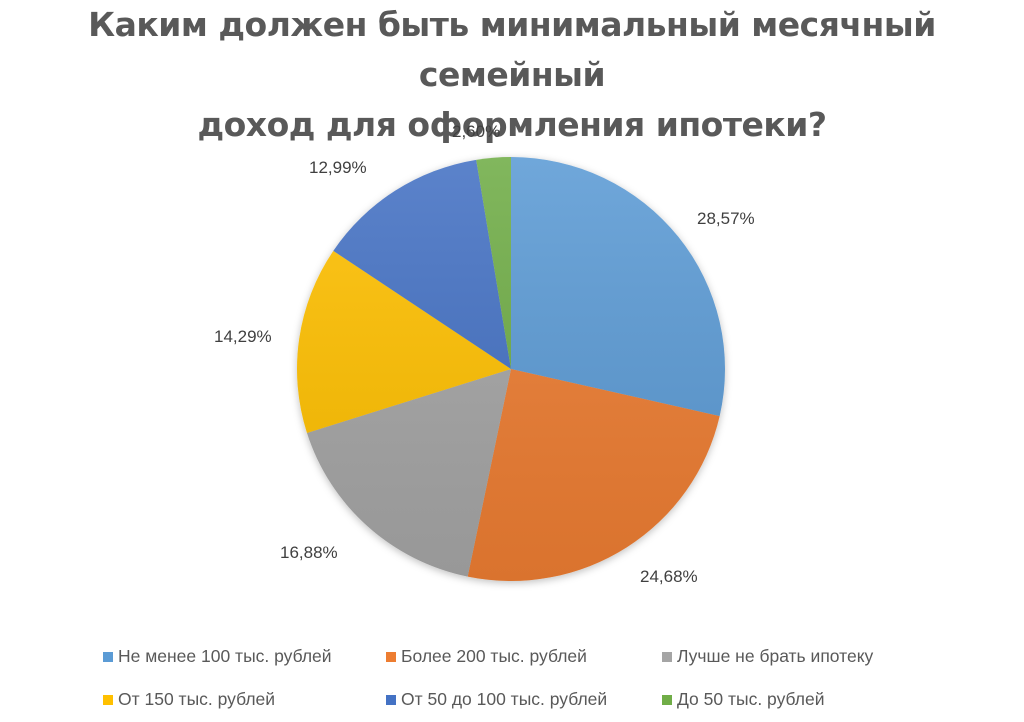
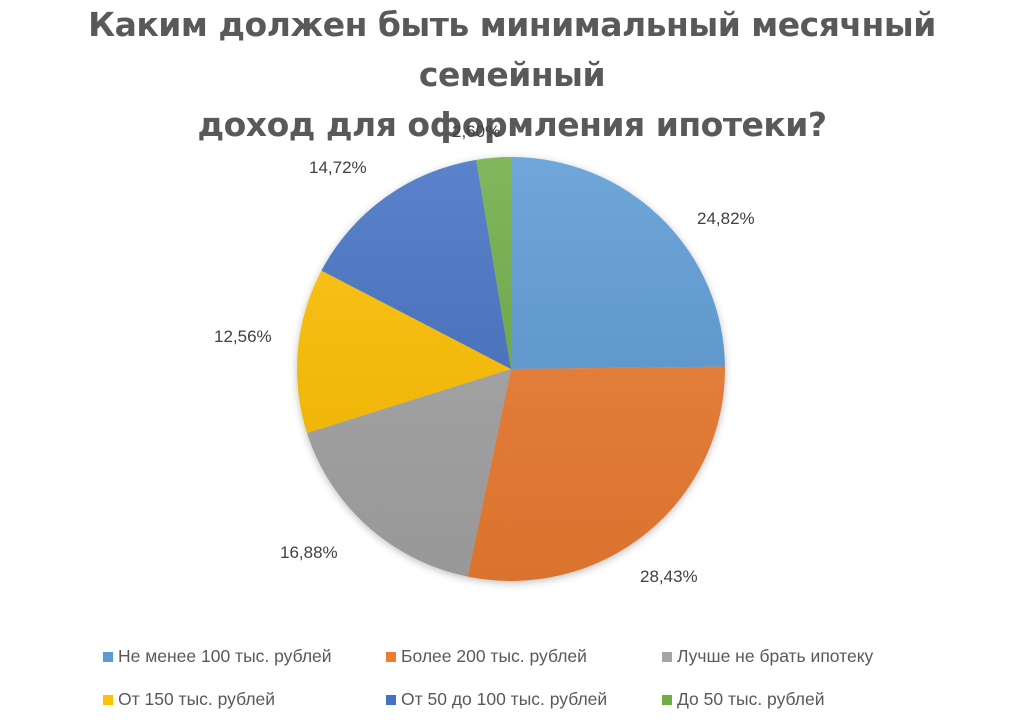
Не менее 100 тыс. рублей: 28,57% -> 24,82%
Более 200 тыс. рублей: 24,68% -> 28,43%
От 150 тыс. рублей: 14,29% -> 12,56%
От 50 до 100 тыс. рублей: 12,99% -> 14,72%
